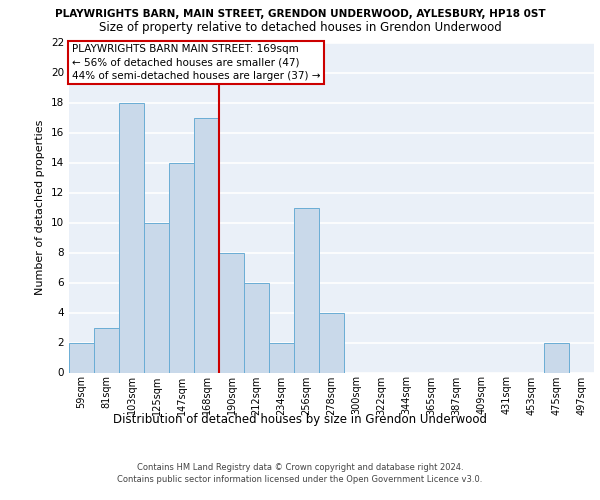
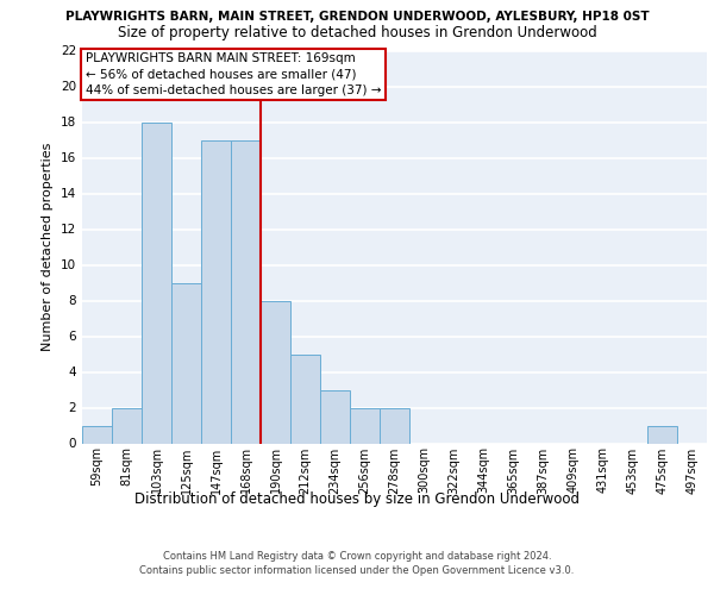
59sqm: 2 -> 1
81sqm: 3 -> 2
125sqm: 10 -> 9
147sqm: 14 -> 17
212sqm: 6 -> 5
234sqm: 2 -> 3
256sqm: 11 -> 2
278sqm: 4 -> 2
475sqm: 2 -> 1
